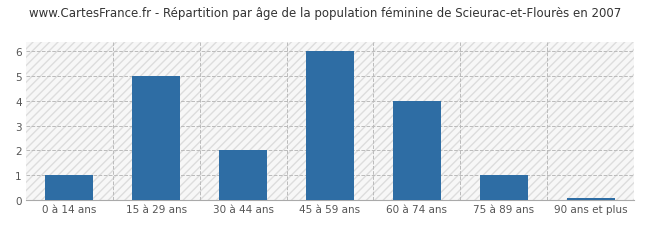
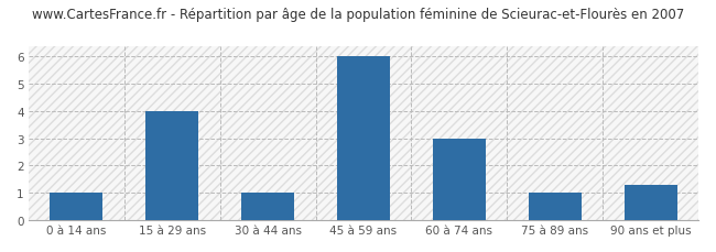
15 à 29 ans: 5.00 -> 4.00
30 à 44 ans: 2.00 -> 1.00
60 à 74 ans: 4.00 -> 3.00
90 ans et plus: 0.07 -> 1.30
